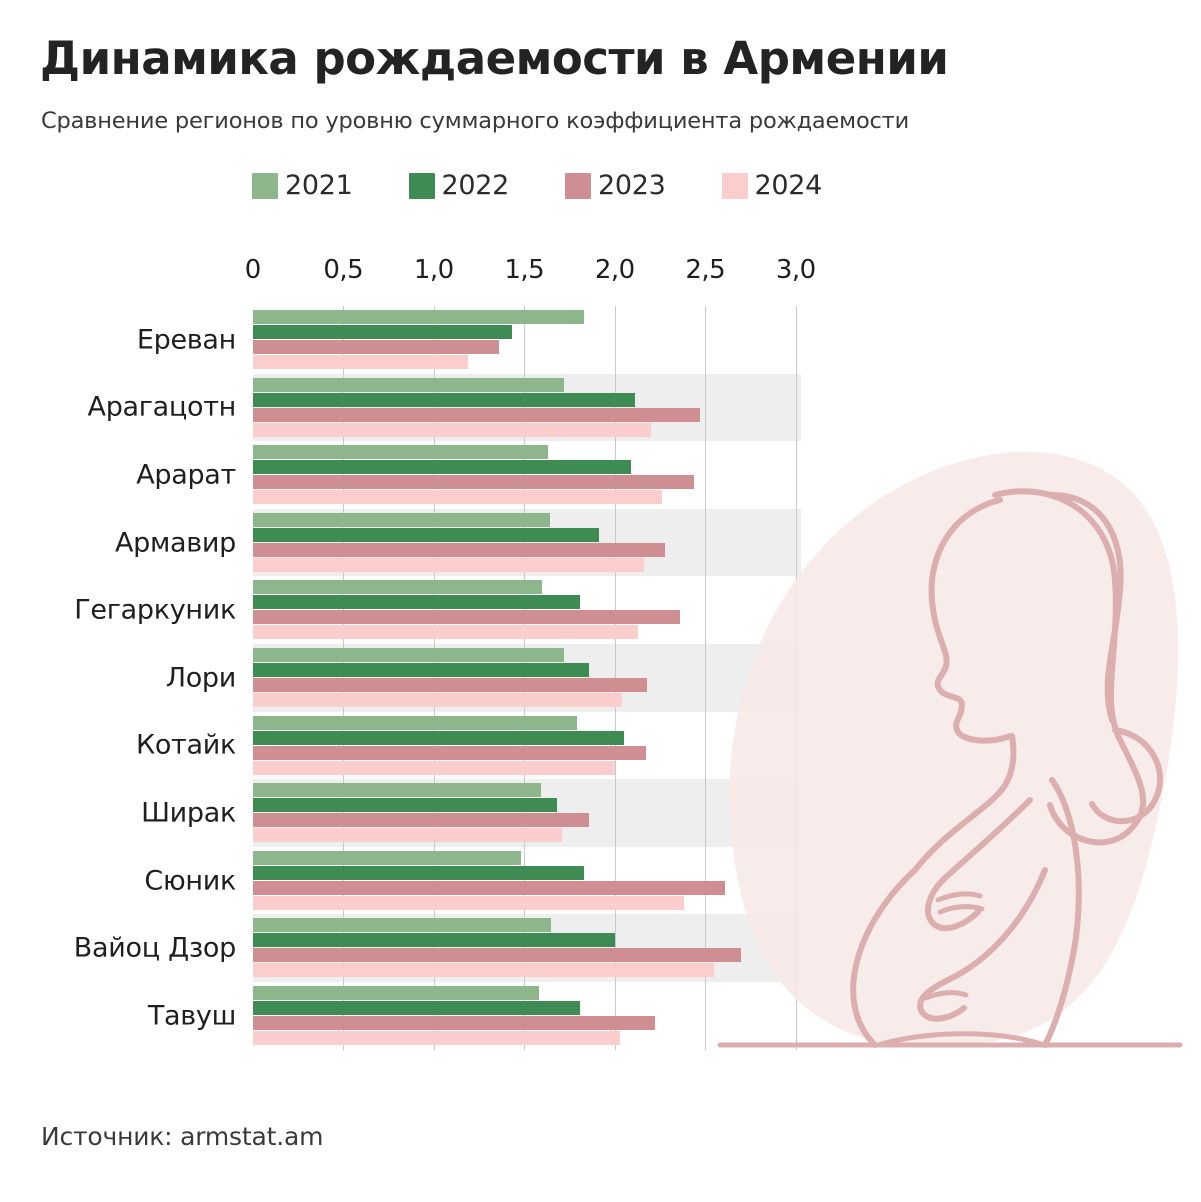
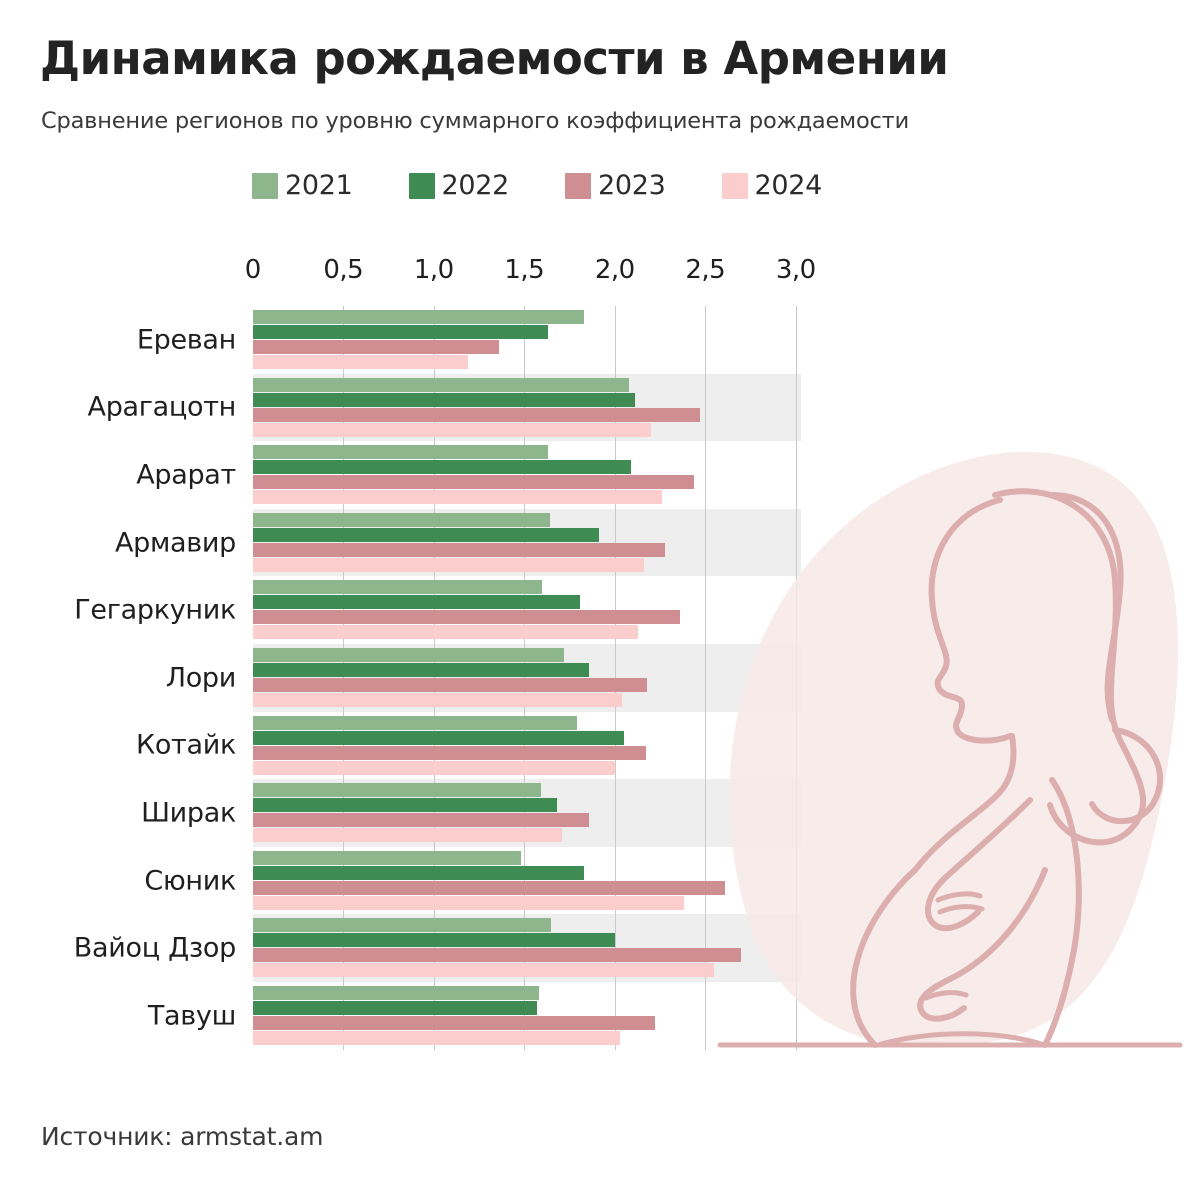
2022/Ереван: 1,43 -> 1,63
2021/Арагацотн: 1,72 -> 2,08
2022/Тавуш: 1,81 -> 1,57
